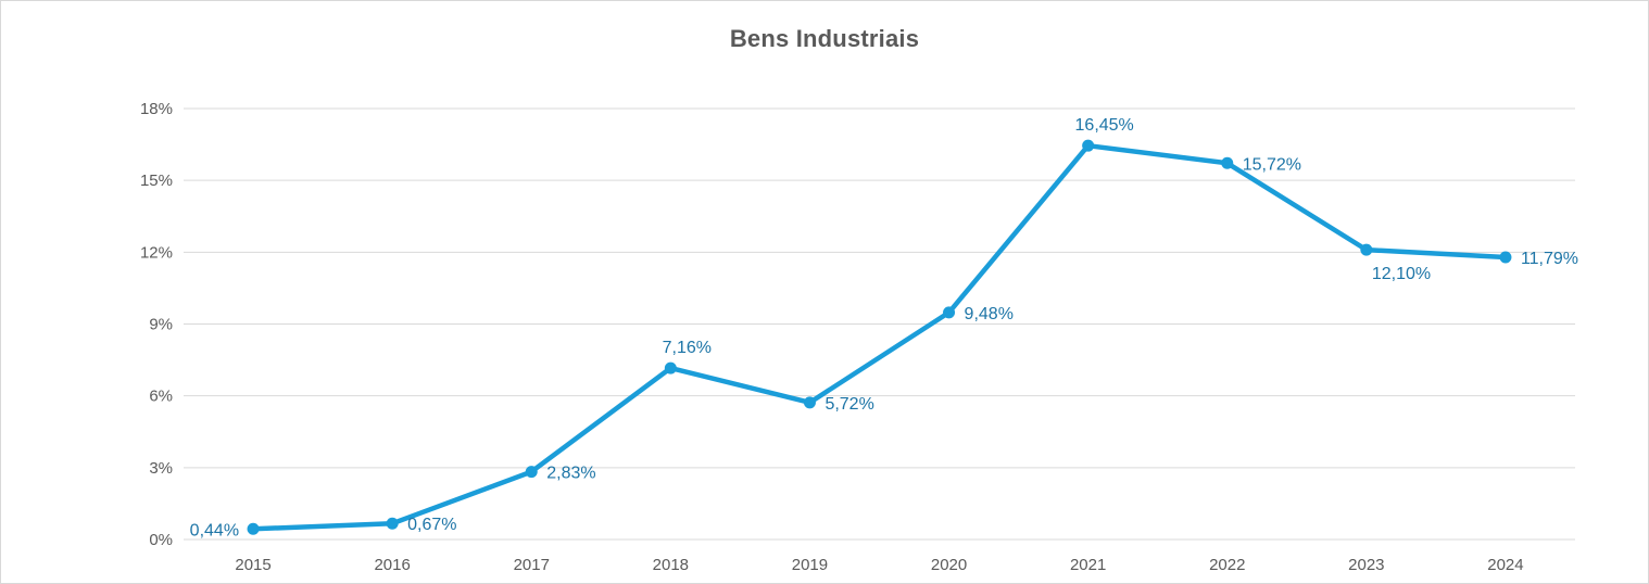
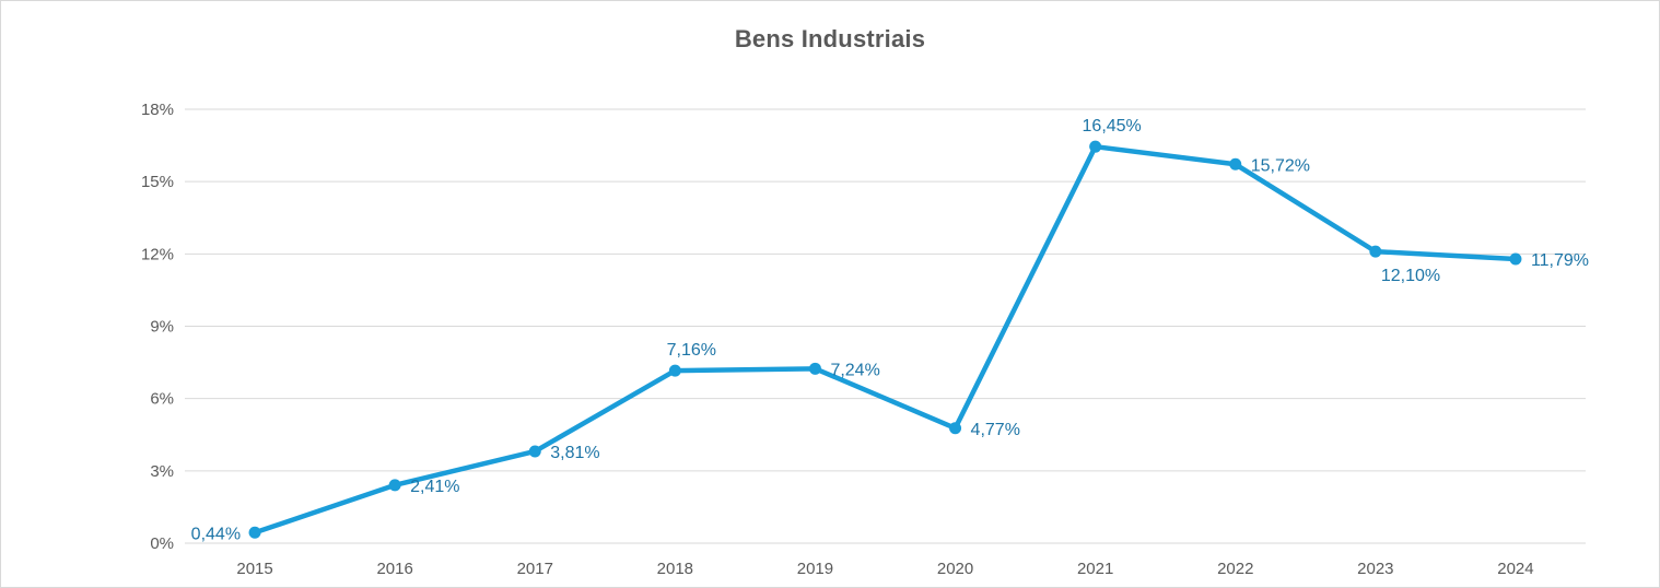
2016: 0,67% -> 2,41%
2017: 2,83% -> 3,81%
2019: 5,72% -> 7,24%
2020: 9,48% -> 4,77%
